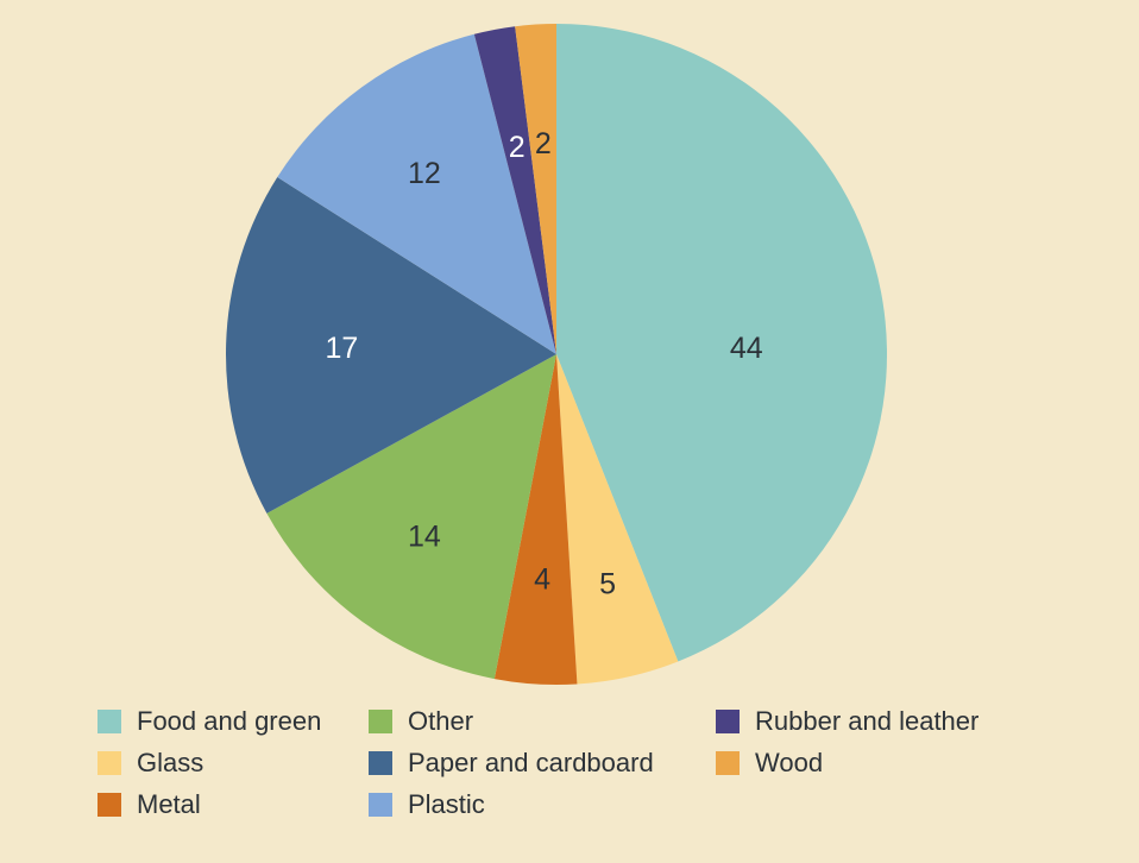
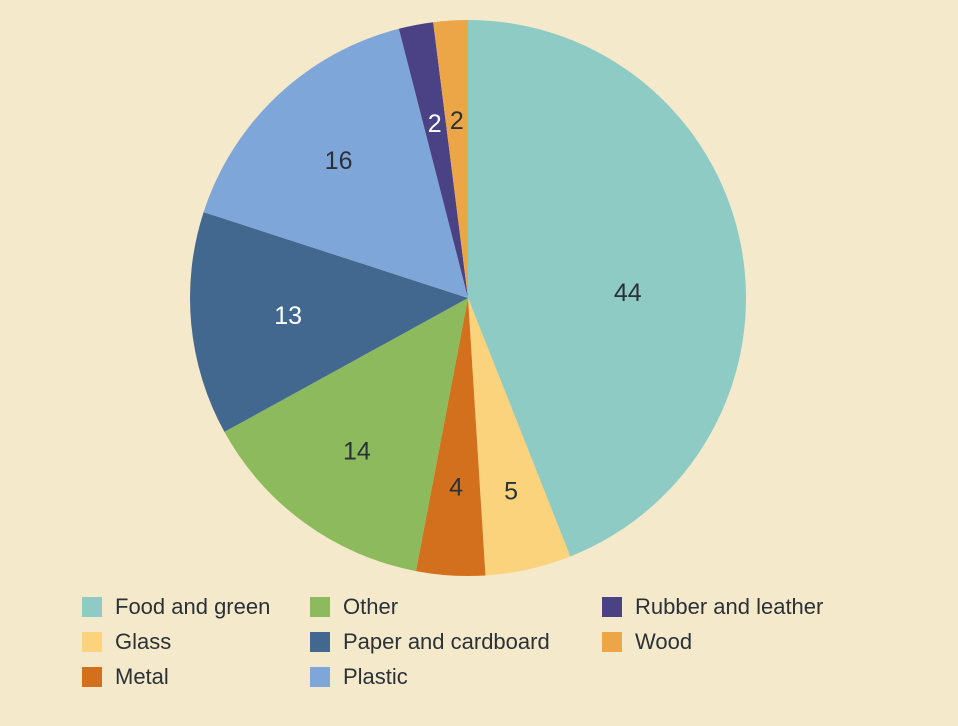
Paper and cardboard: 17 -> 13
Plastic: 12 -> 16
